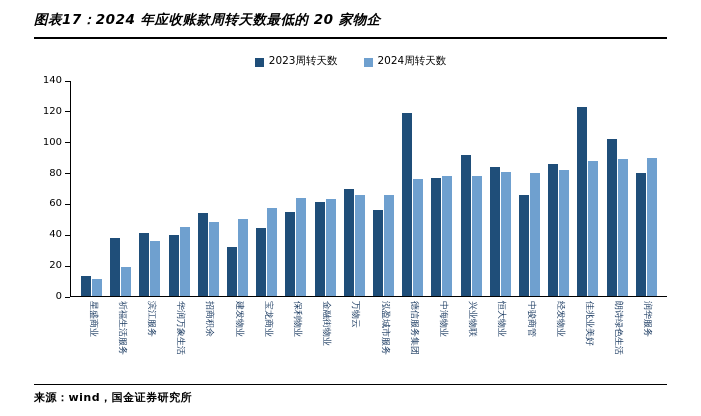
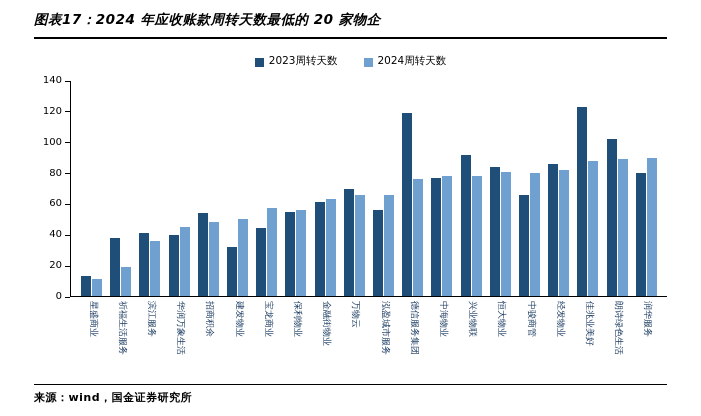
2024周转天数/保利物业: 64 -> 56
